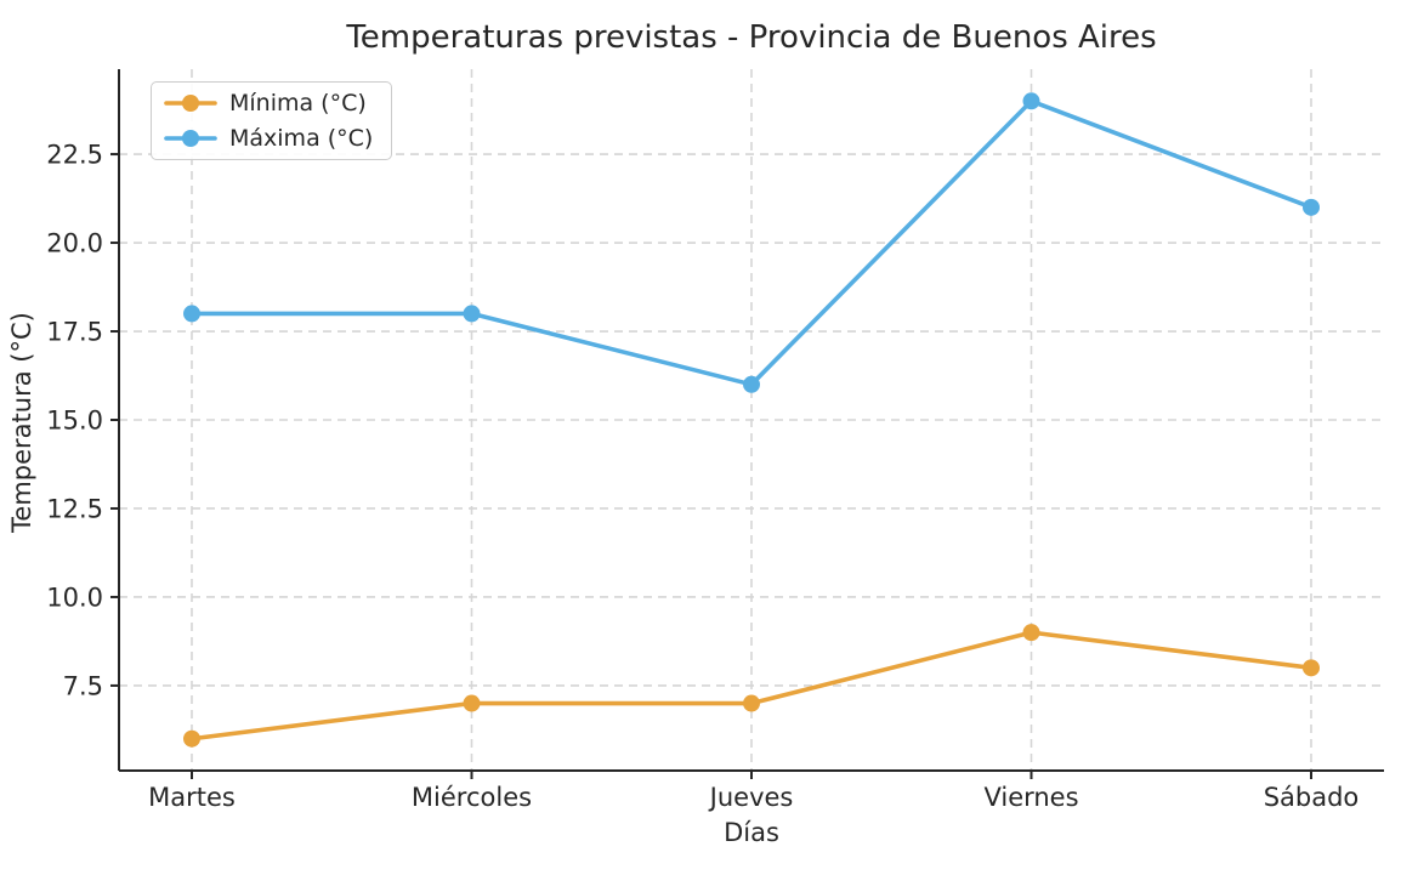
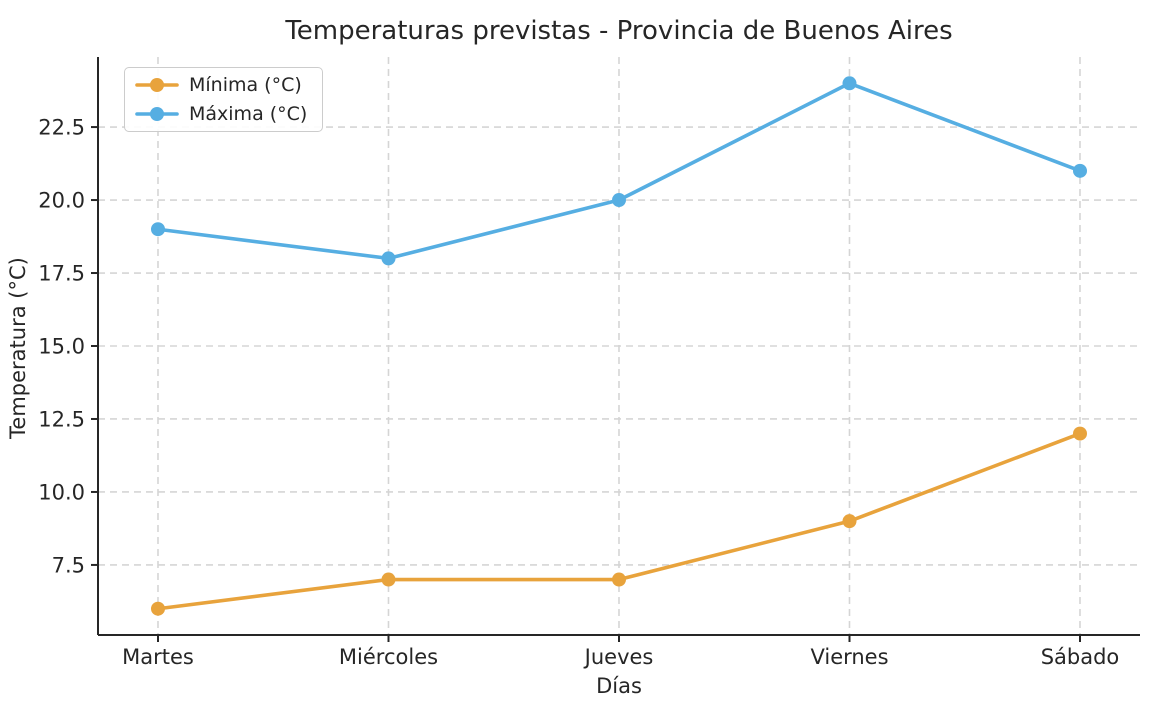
Máxima (°C)/Martes: 18 -> 19
Máxima (°C)/Jueves: 16 -> 20
Mínima (°C)/Sábado: 8 -> 12
